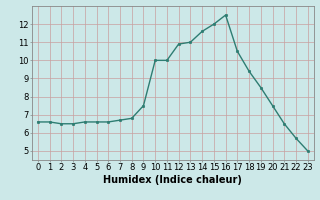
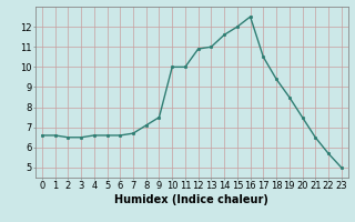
8: 6.8 -> 7.1
